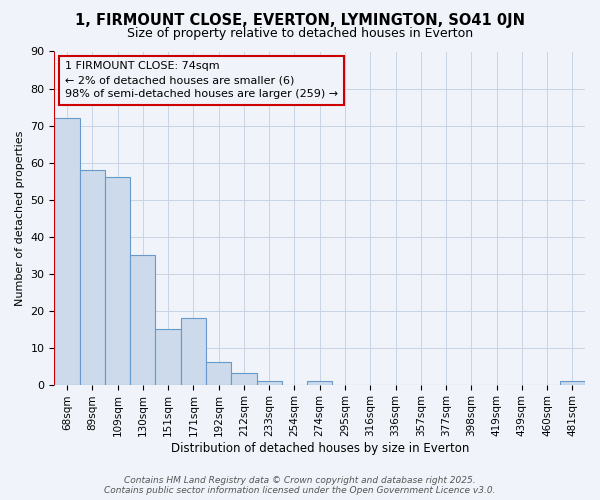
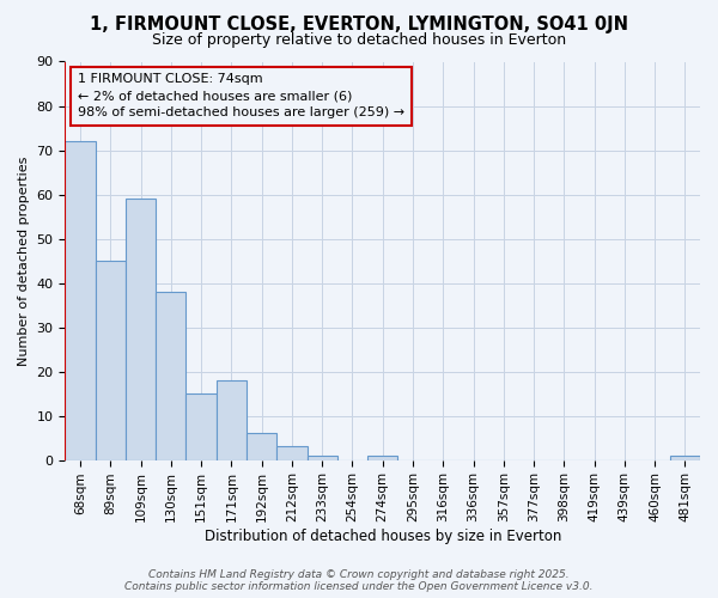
89sqm: 58 -> 45
109sqm: 56 -> 59
130sqm: 35 -> 38
